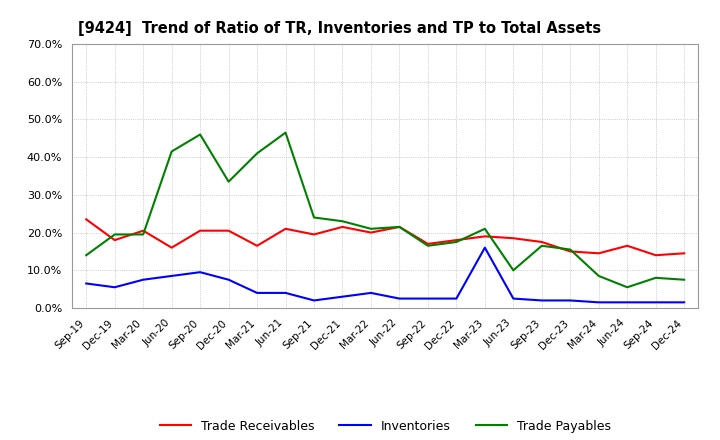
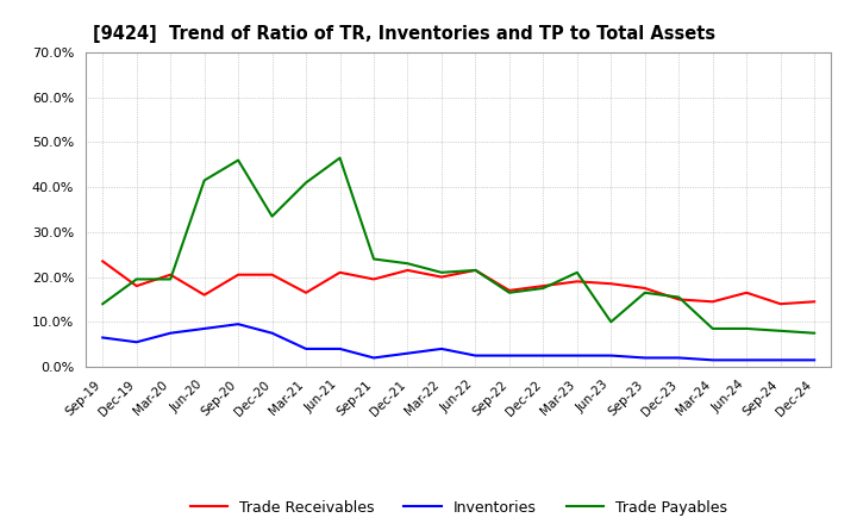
Inventories/Mar-23: 16.0% -> 2.5%
Trade Payables/Jun-24: 5.5% -> 8.5%
